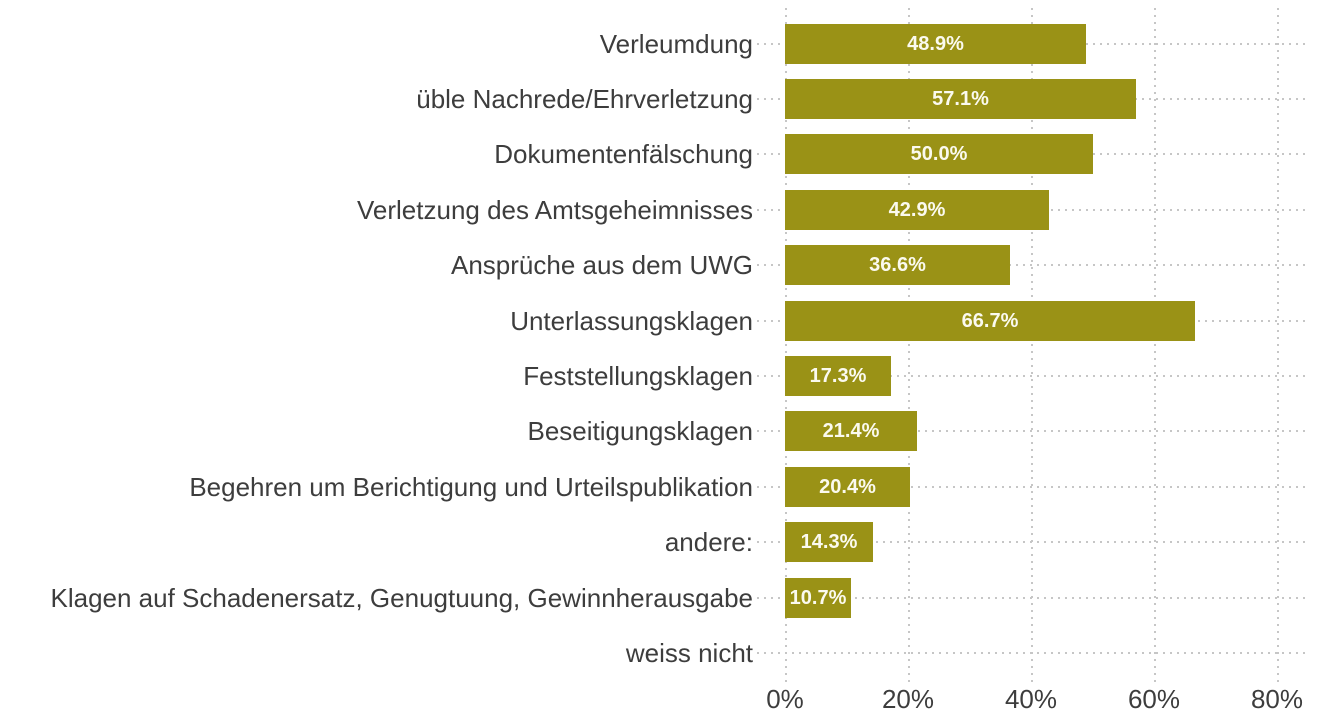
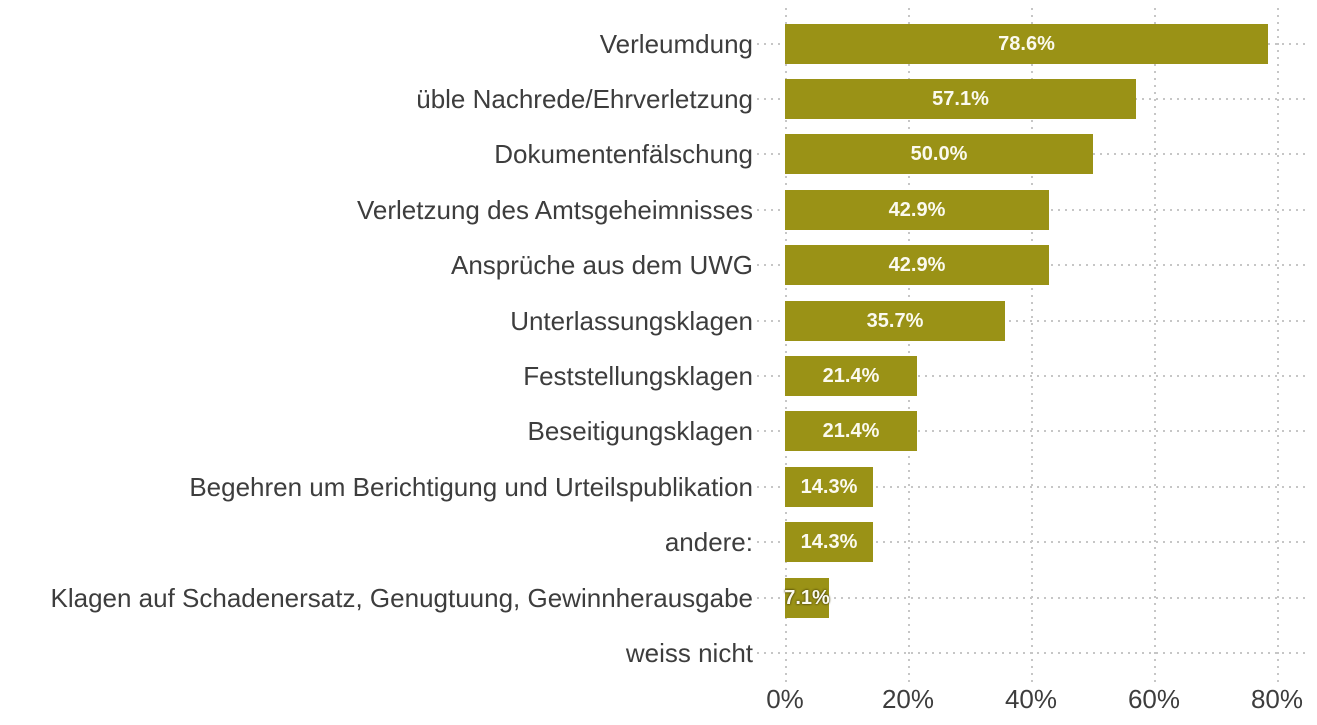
Verleumdung: 48.9% -> 78.6%
Ansprüche aus dem UWG: 36.6% -> 42.9%
Unterlassungsklagen: 66.7% -> 35.7%
Feststellungsklagen: 17.3% -> 21.4%
Begehren um Berichtigung und Urteilspublikation: 20.4% -> 14.3%
Klagen auf Schadenersatz, Genugtuung, Gewinnherausgabe: 10.7% -> 7.1%
